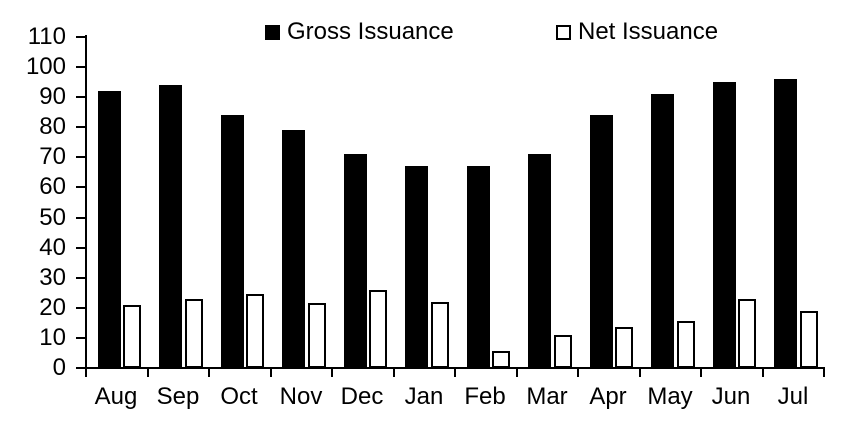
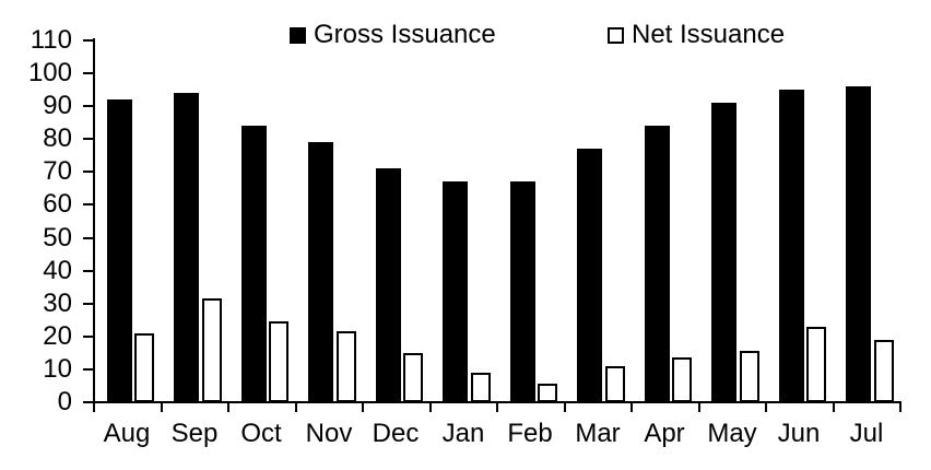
Net Issuance/Sep: 23 -> 32
Net Issuance/Dec: 26 -> 15
Net Issuance/Jan: 22 -> 9
Gross Issuance/Mar: 71 -> 77
